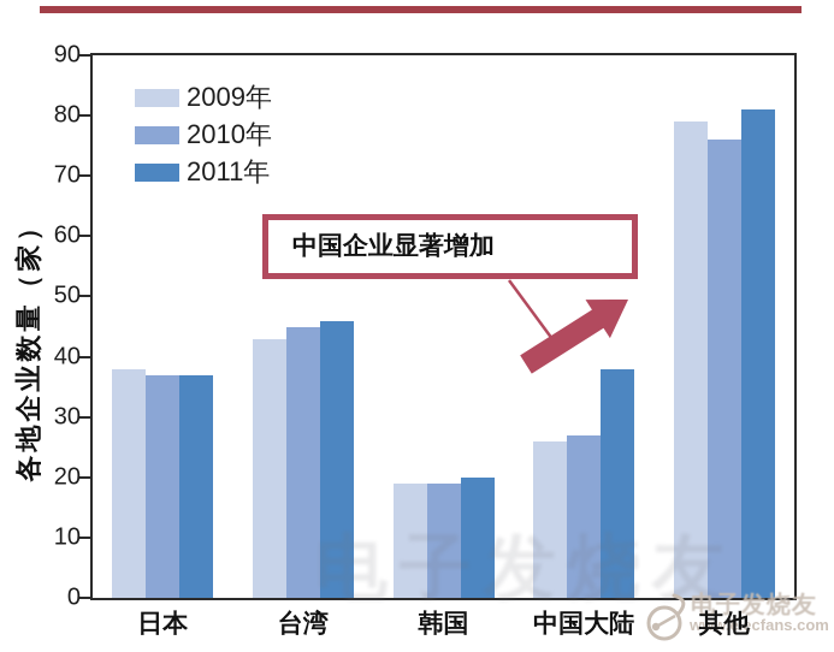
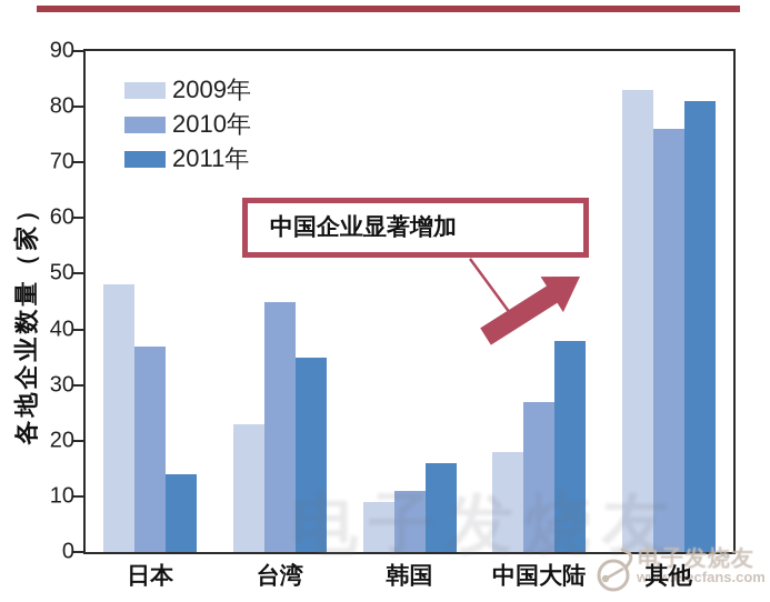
2009年/日本: 38 -> 48
2011年/日本: 37 -> 14
2009年/台湾: 43 -> 23
2011年/台湾: 46 -> 35
2009年/韩国: 19 -> 9
2010年/韩国: 19 -> 11
2011年/韩国: 20 -> 16
2009年/中国大陆: 26 -> 18
2009年/其他: 79 -> 83
